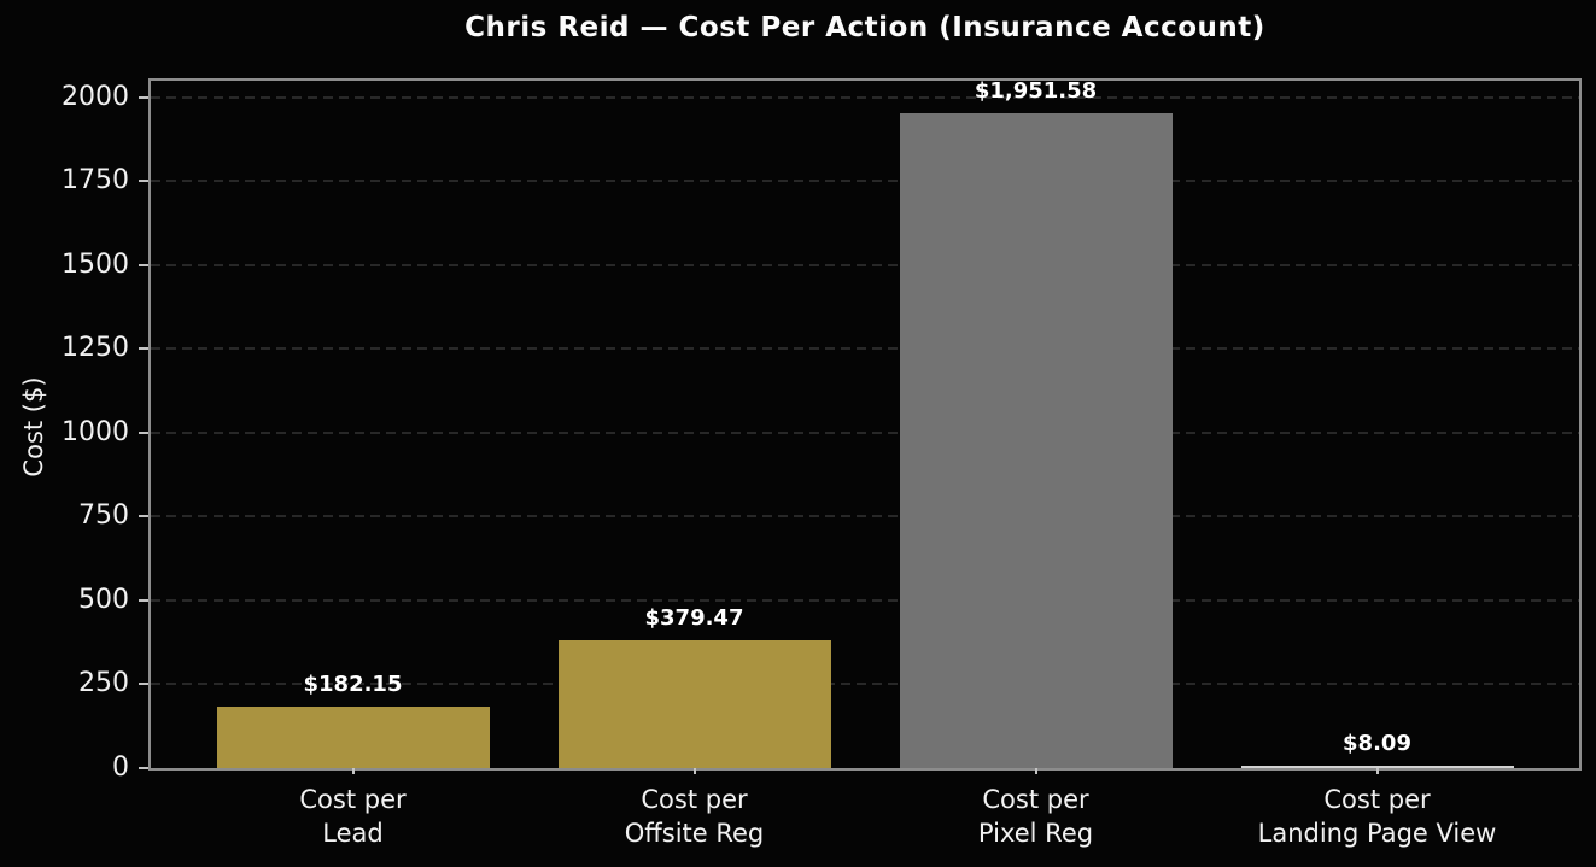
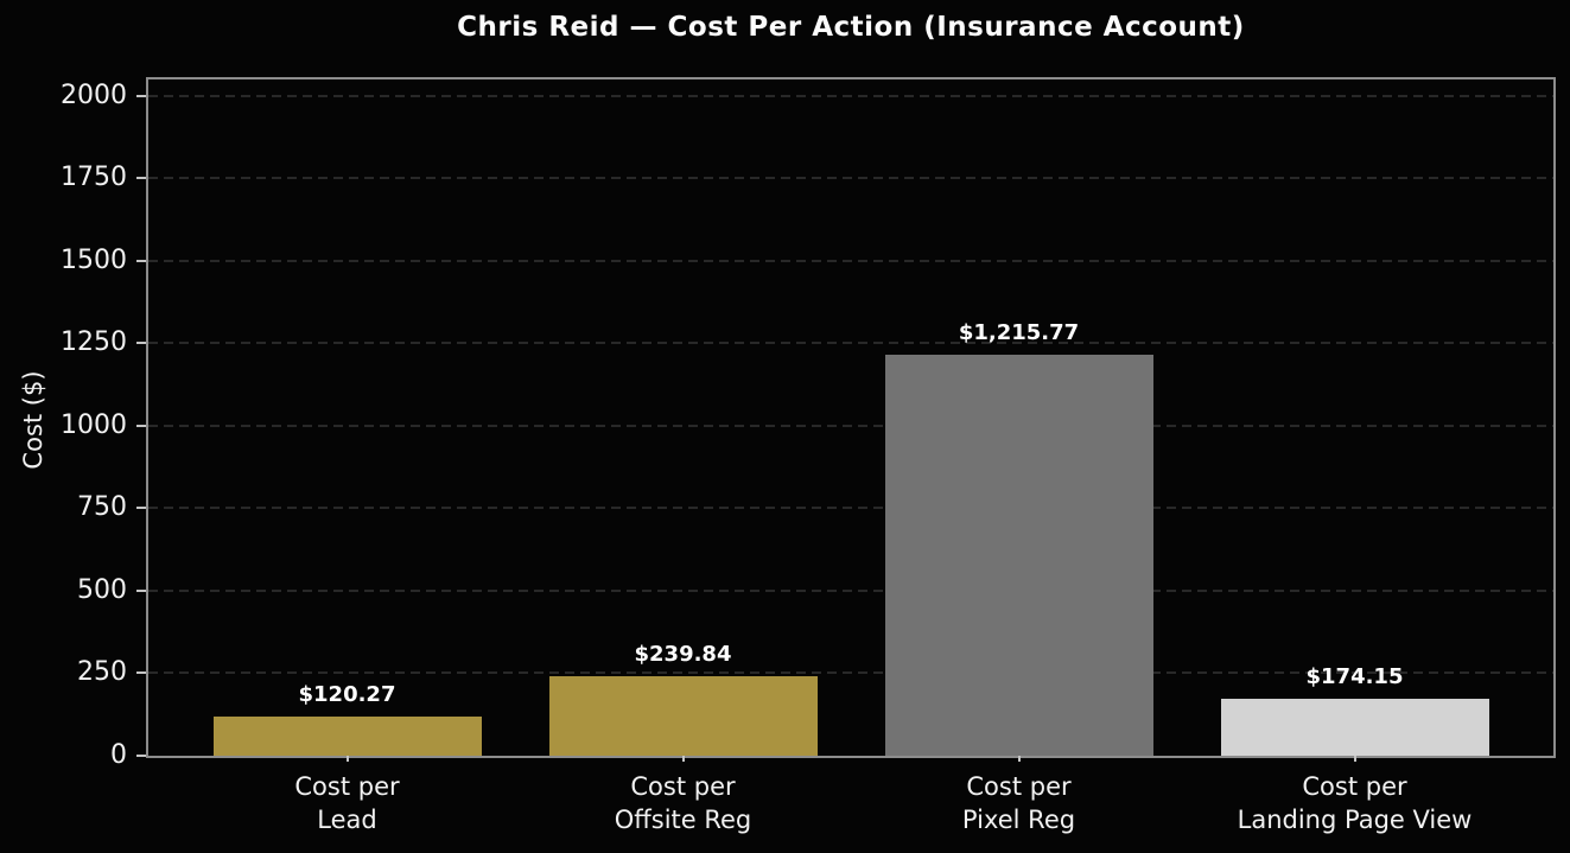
Cost per Lead: $182.15 -> $120.27
Cost per Offsite Reg: $379.47 -> $239.84
Cost per Pixel Reg: $1,951.58 -> $1,215.77
Cost per Landing Page View: $8.09 -> $174.15
